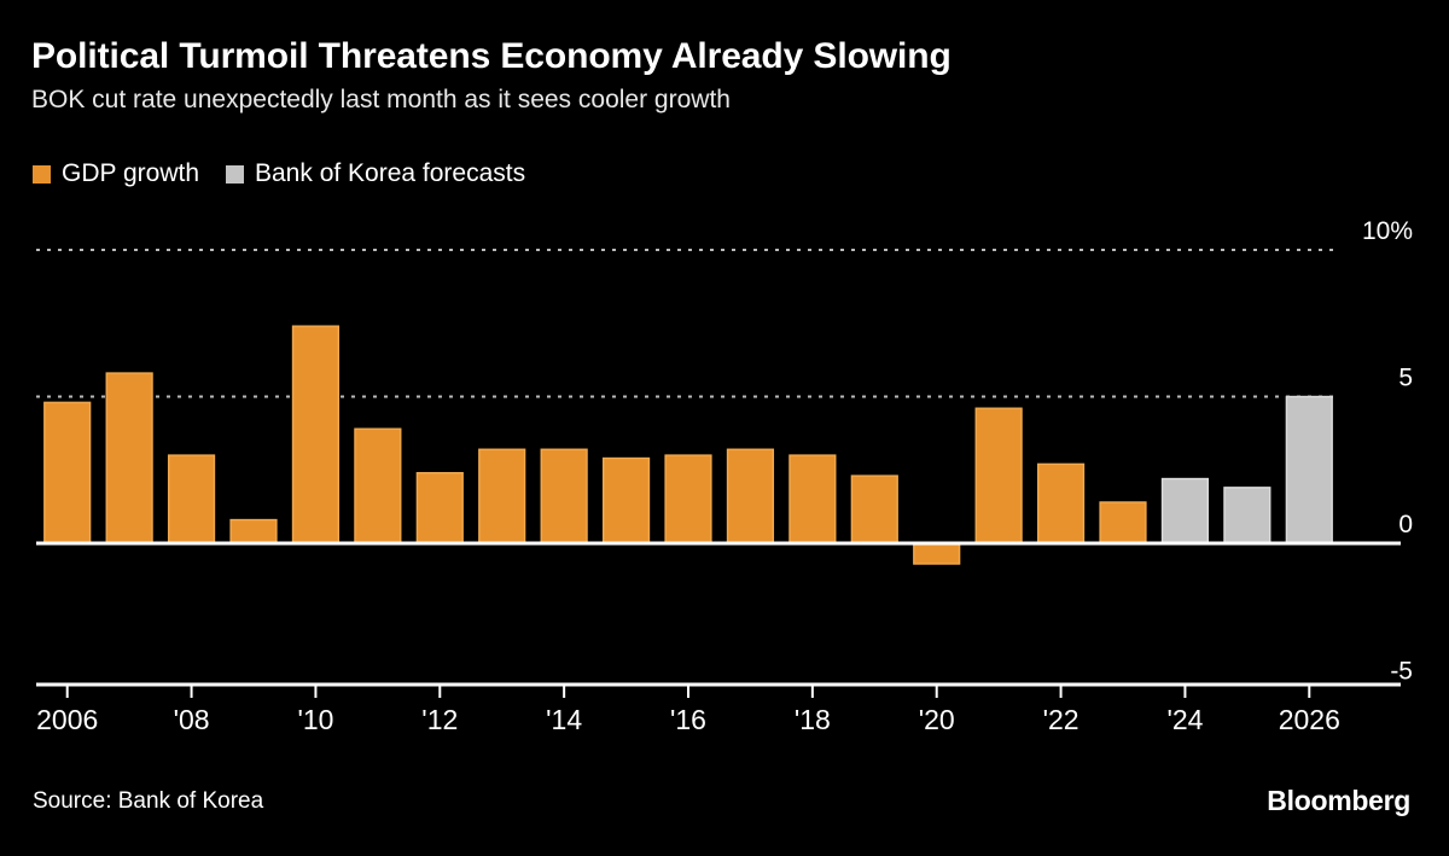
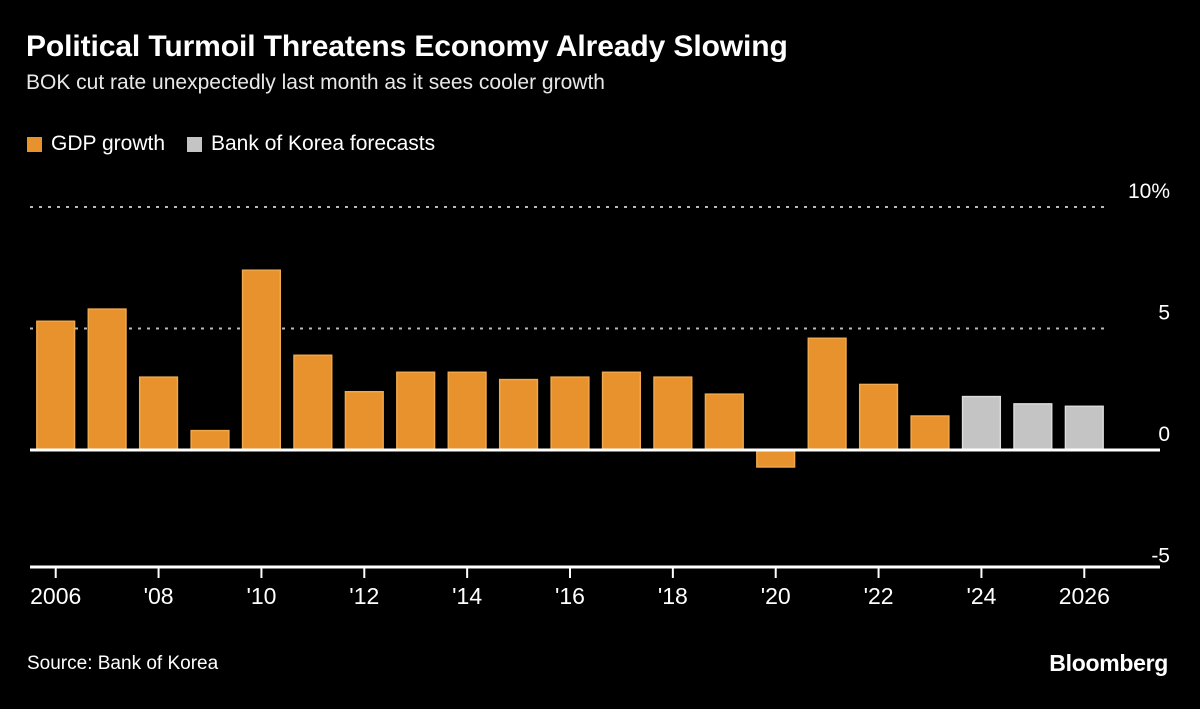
GDP growth/2006: 4.8% -> 5.3%
Bank of Korea forecasts/2026: 5.0% -> 1.8%
